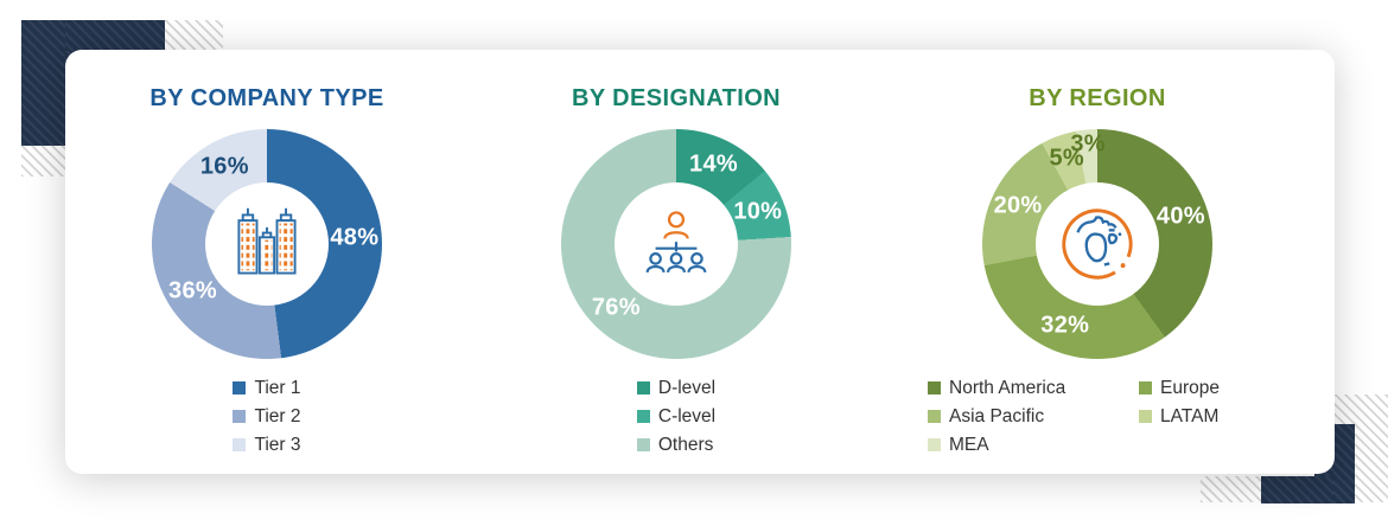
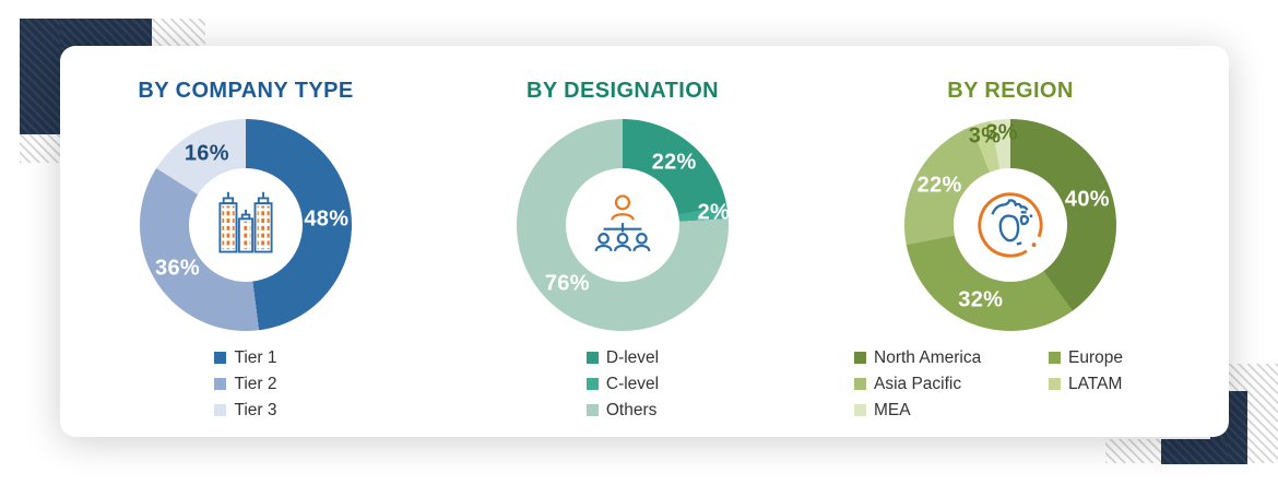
BY DESIGNATION/D-level: 14% -> 22%
BY DESIGNATION/C-level: 10% -> 2%
BY REGION/Asia Pacific: 20% -> 22%
BY REGION/LATAM: 5% -> 3%
